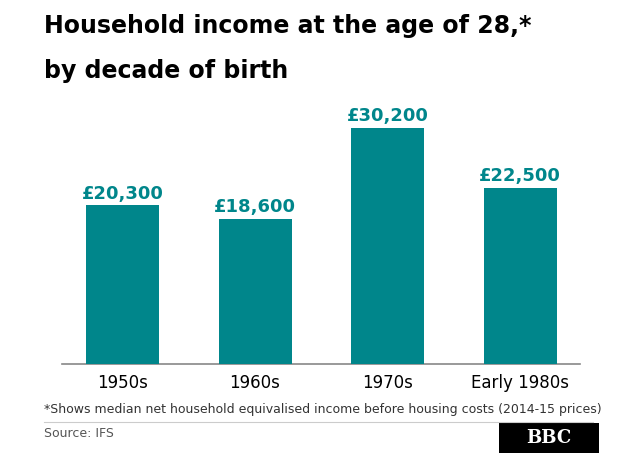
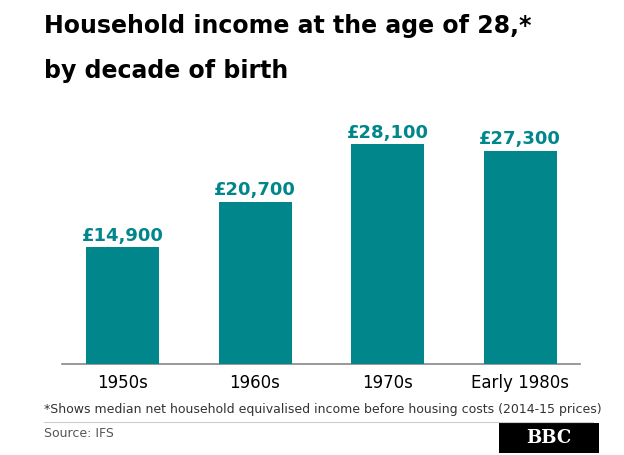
1950s: £20,300 -> £14,900
1960s: £18,600 -> £20,700
1970s: £30,200 -> £28,100
Early 1980s: £22,500 -> £27,300
